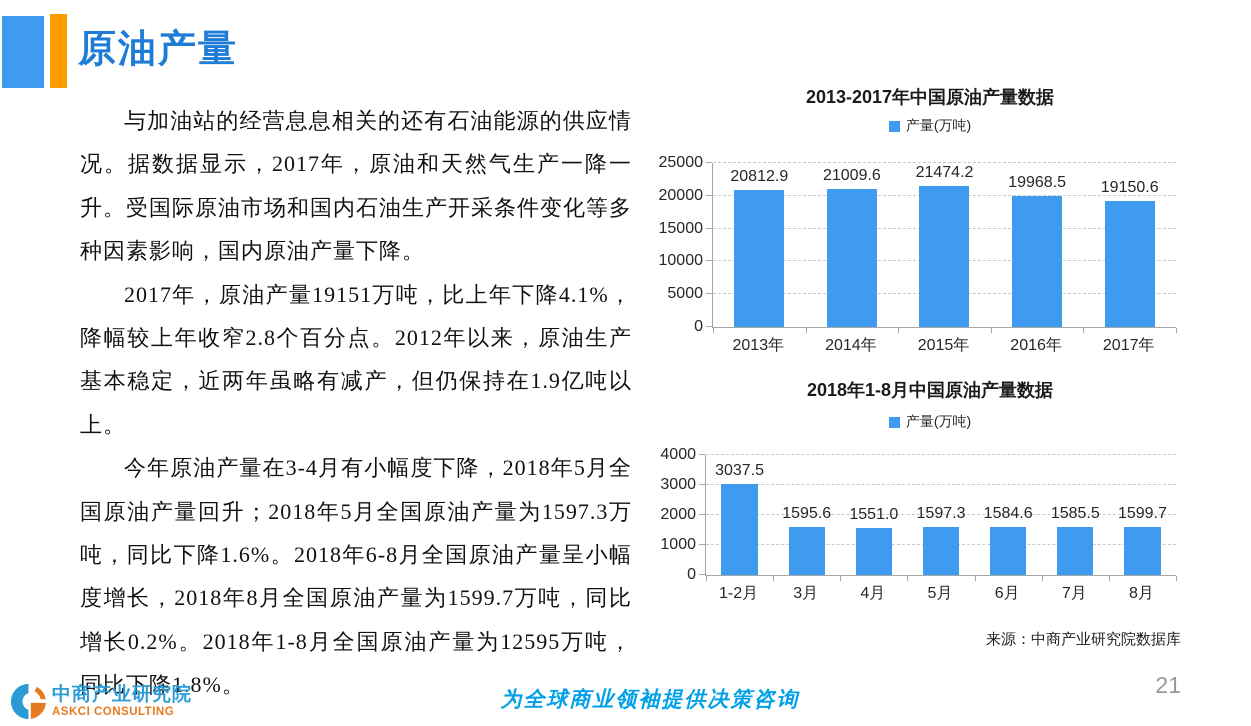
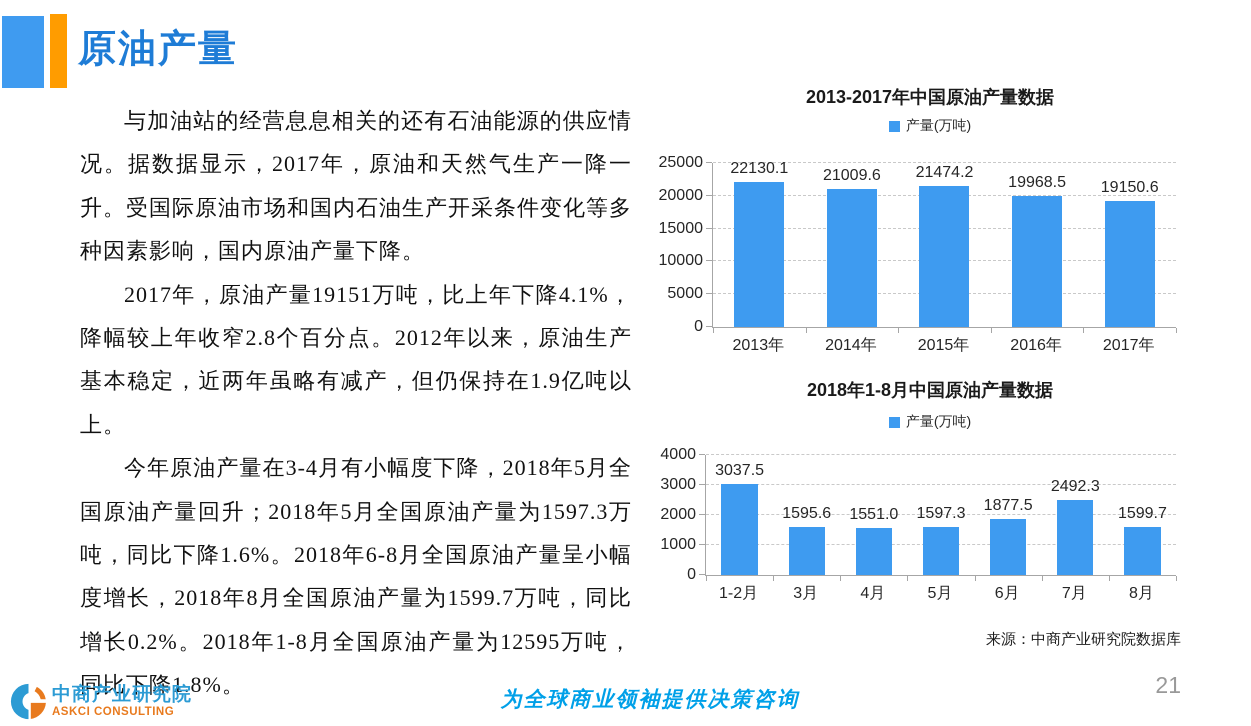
2013-2017年中国原油产量数据/2013年: 20812.9 -> 22130.1
2018年1-8月中国原油产量数据/6月: 1584.6 -> 1877.5
2018年1-8月中国原油产量数据/7月: 1585.5 -> 2492.3
